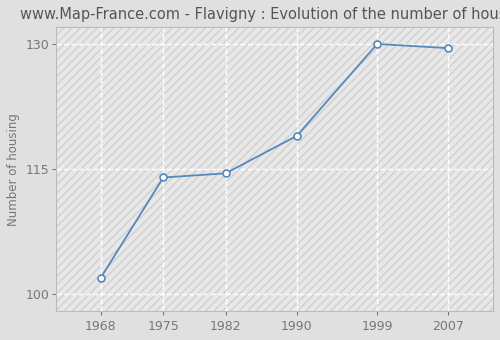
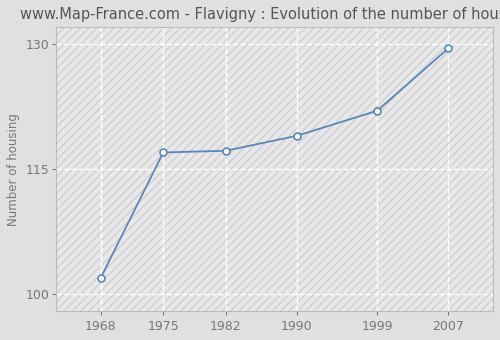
1975: 114.0 -> 117.0
1982: 114.5 -> 117.2
1999: 130.0 -> 122.0
